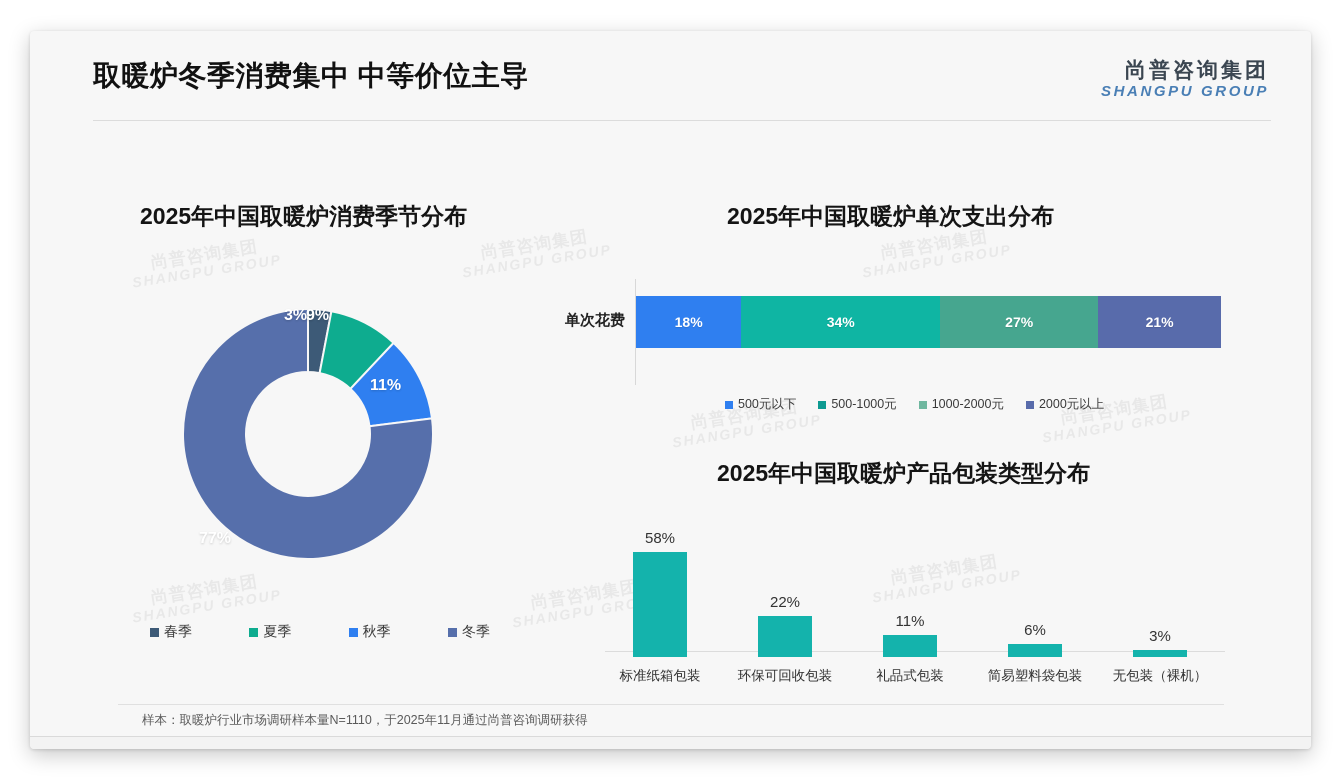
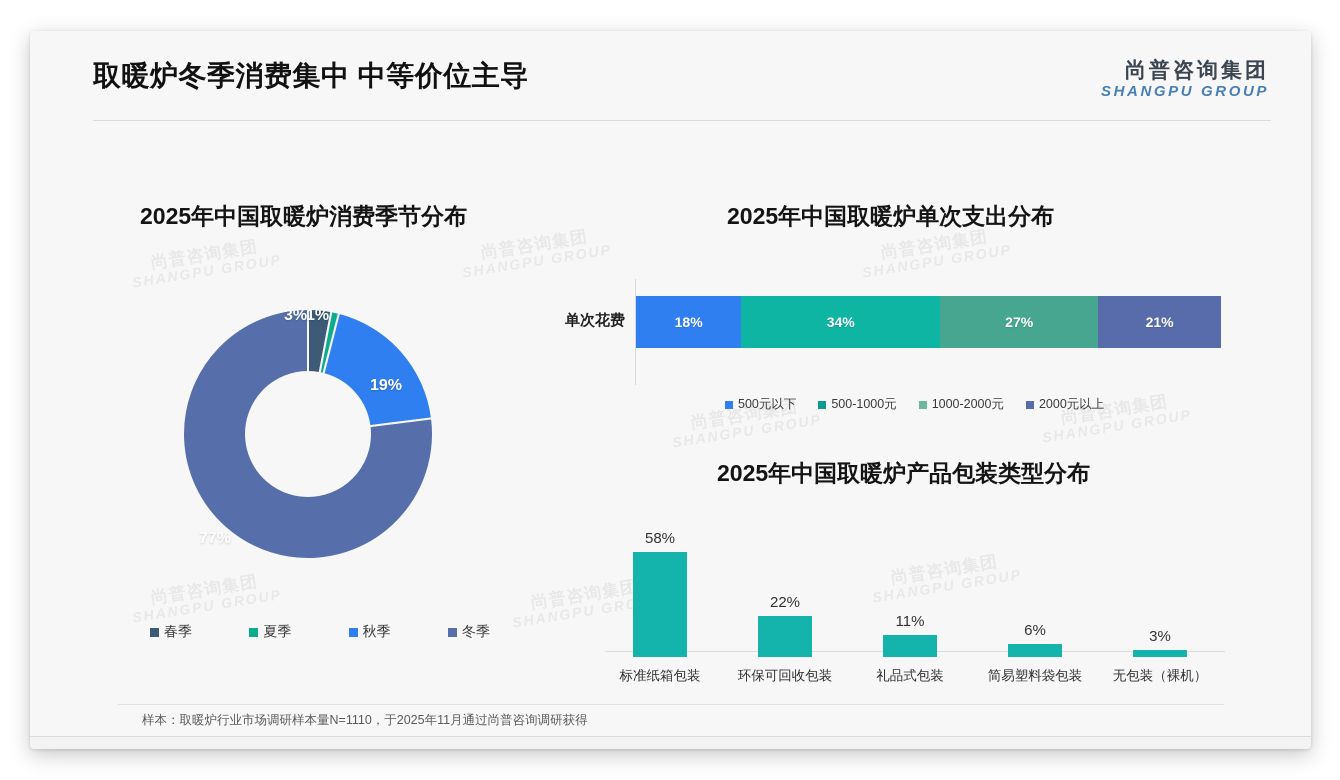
2025年中国取暖炉消费季节分布/夏季: 9% -> 1%
2025年中国取暖炉消费季节分布/秋季: 11% -> 19%
